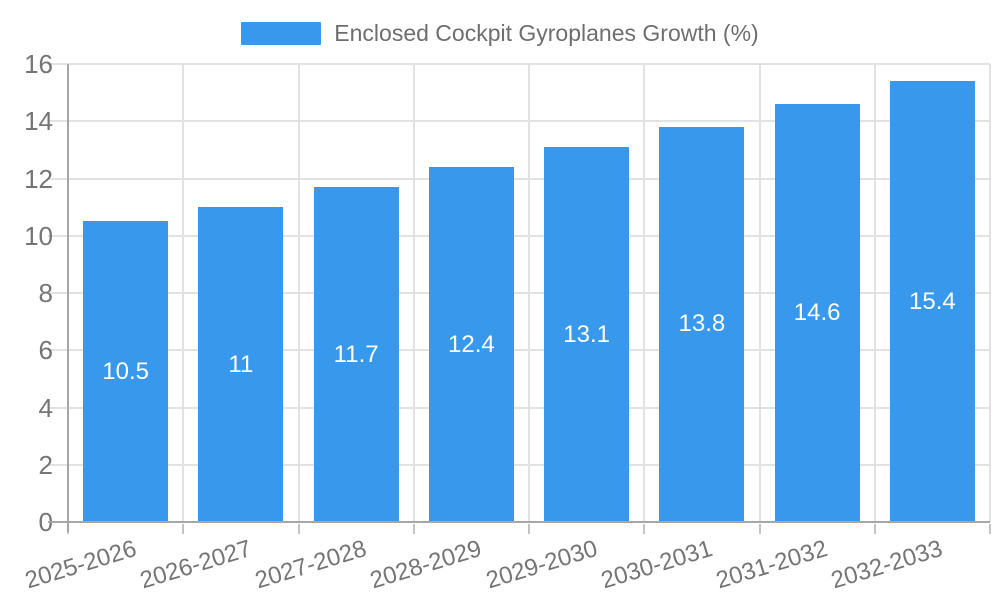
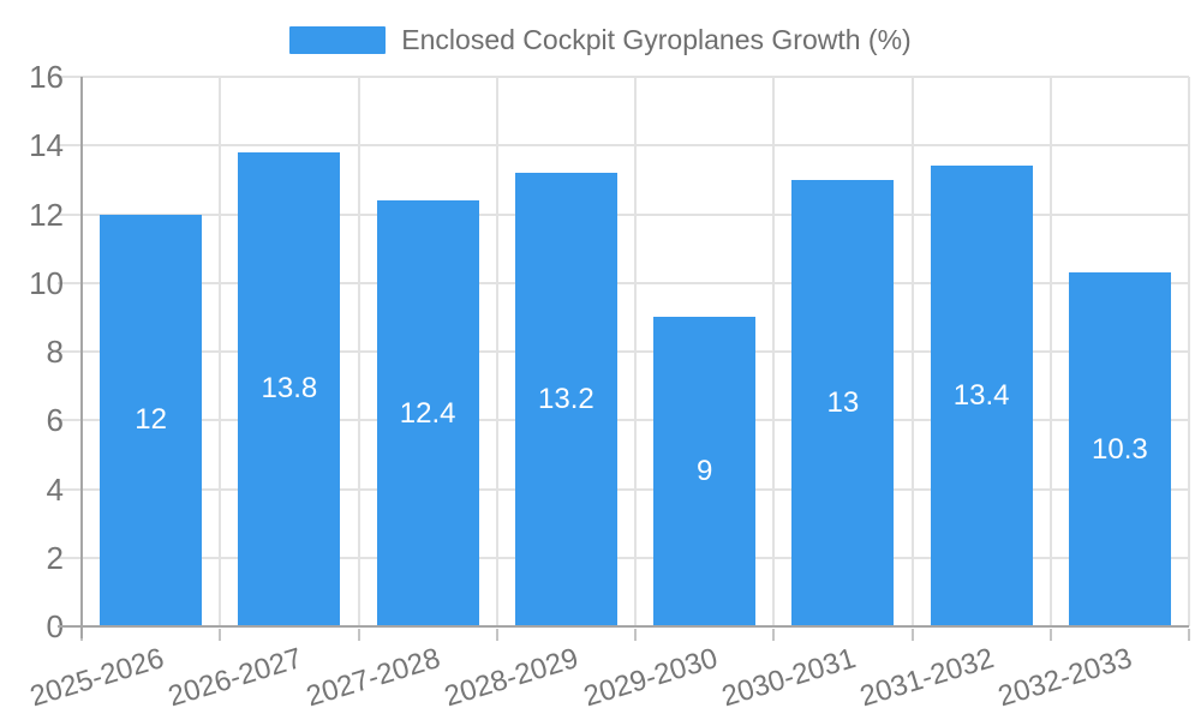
2025-2026: 10.5 -> 12
2026-2027: 11 -> 13.8
2027-2028: 11.7 -> 12.4
2028-2029: 12.4 -> 13.2
2029-2030: 13.1 -> 9
2030-2031: 13.8 -> 13
2031-2032: 14.6 -> 13.4
2032-2033: 15.4 -> 10.3
